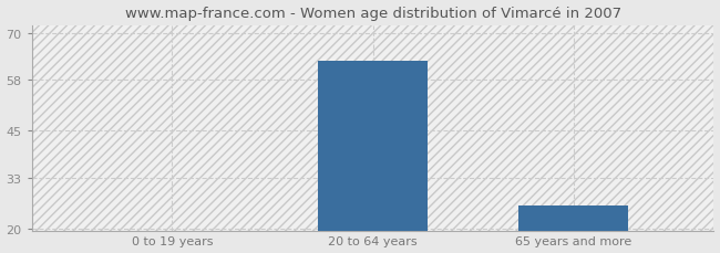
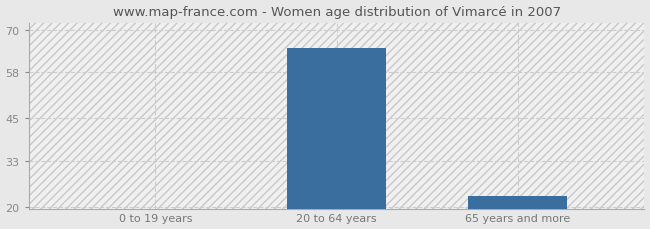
20 to 64 years: 63 -> 65
65 years and more: 26 -> 23
